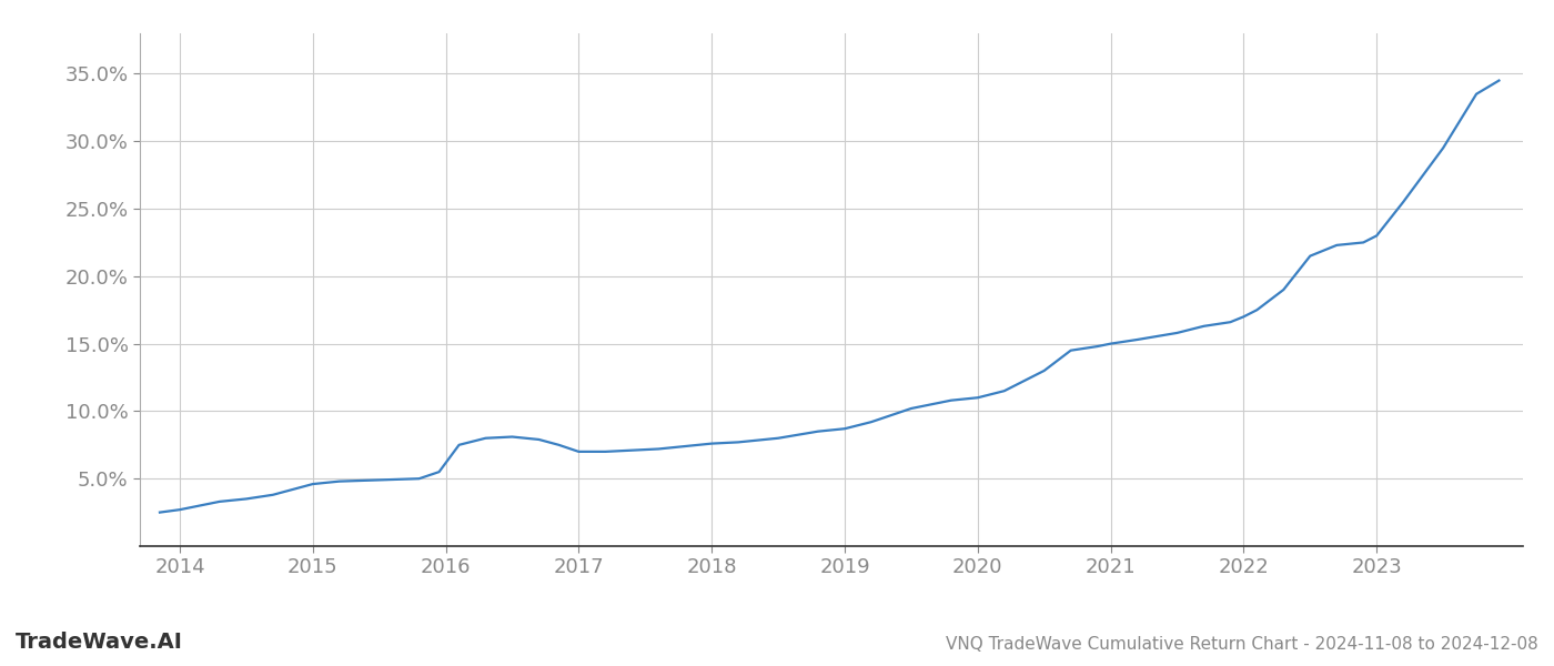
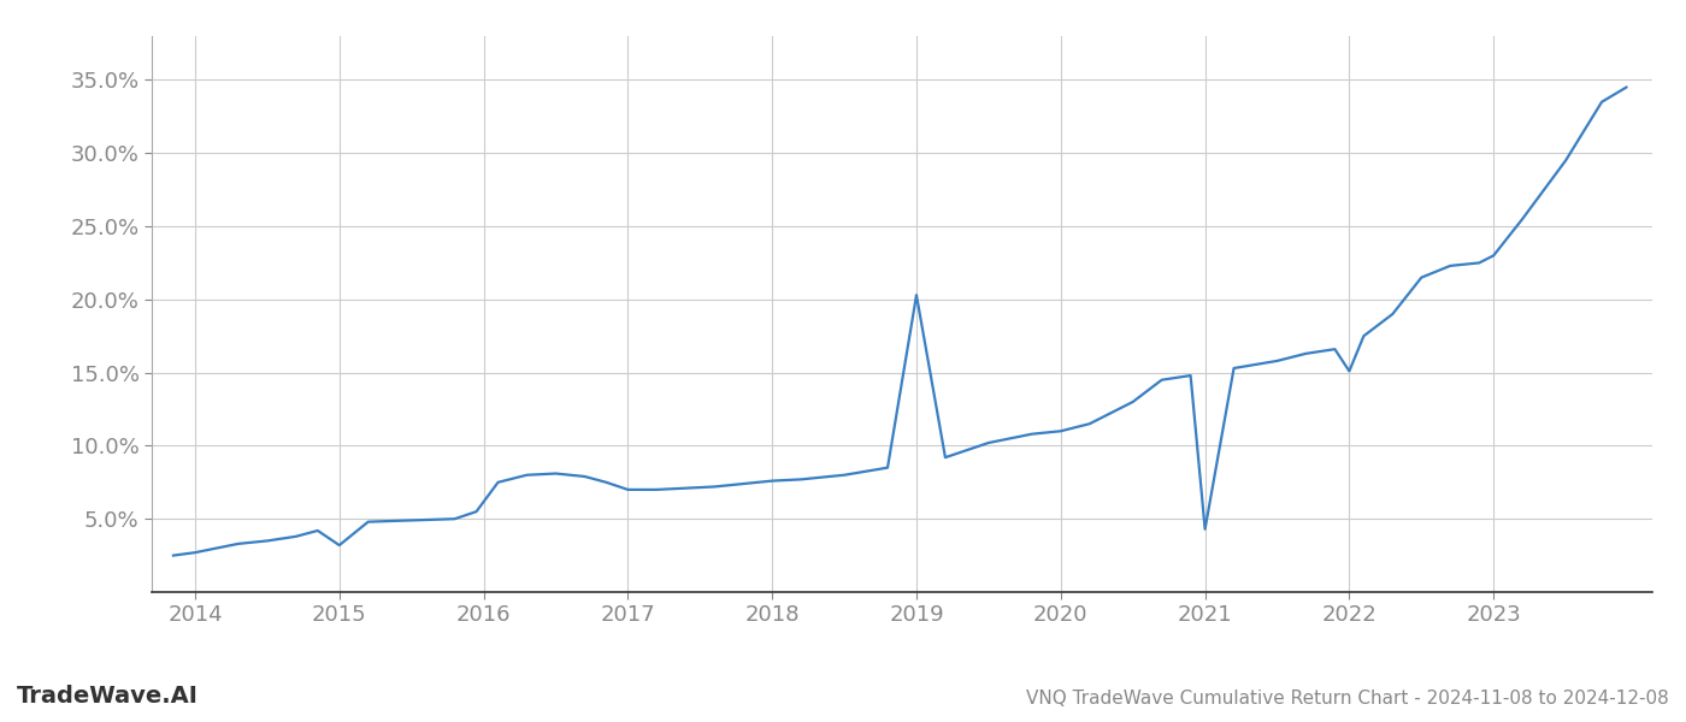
2015: 4.6% -> 3.2%
2019: 8.7% -> 20.3%
2021: 15.0% -> 4.3%
2022: 17.0% -> 15.1%
